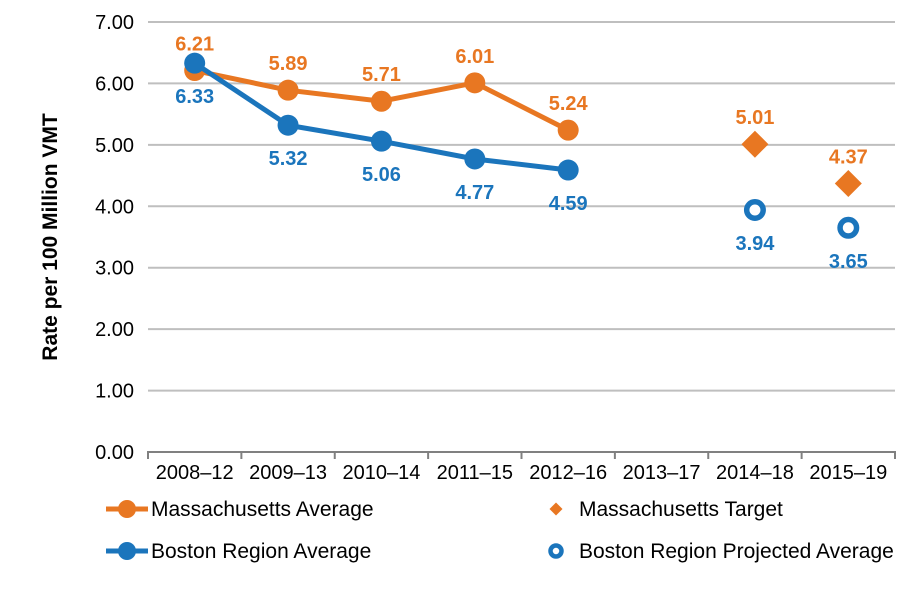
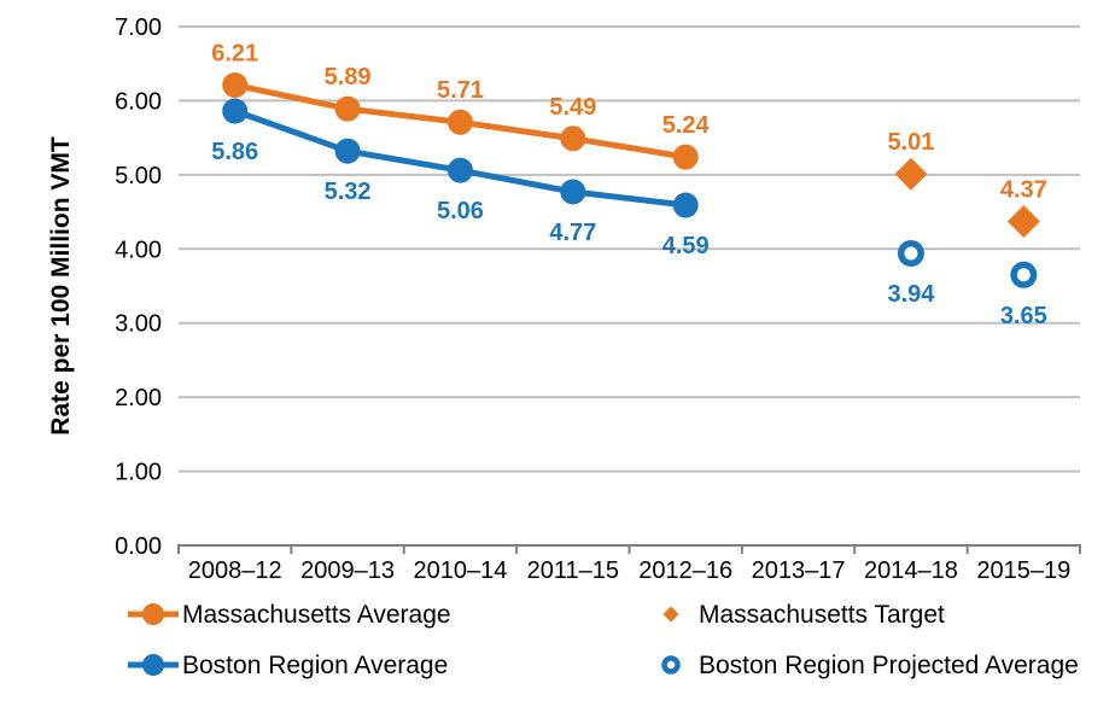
Boston Region Average/2008–12: 6.33 -> 5.86
Massachusetts Average/2011–15: 6.01 -> 5.49
